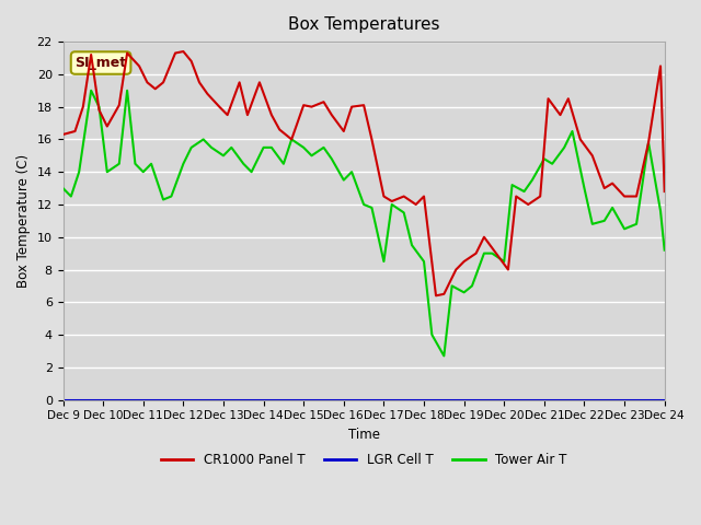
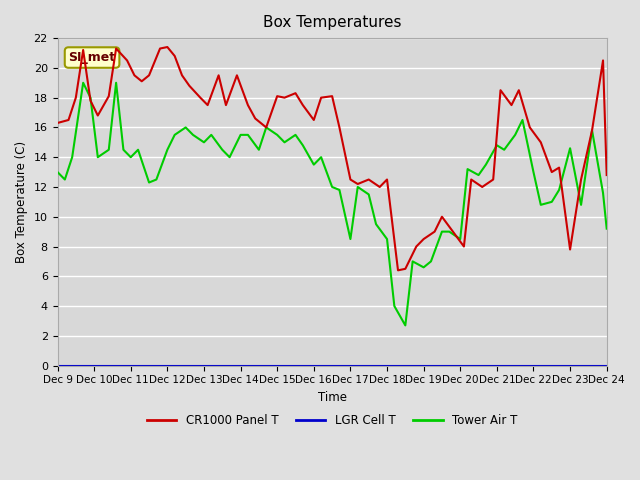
CR1000 Panel T/Dec 23: 12.5 -> 7.8
Tower Air T/Dec 23: 10.5 -> 14.6
